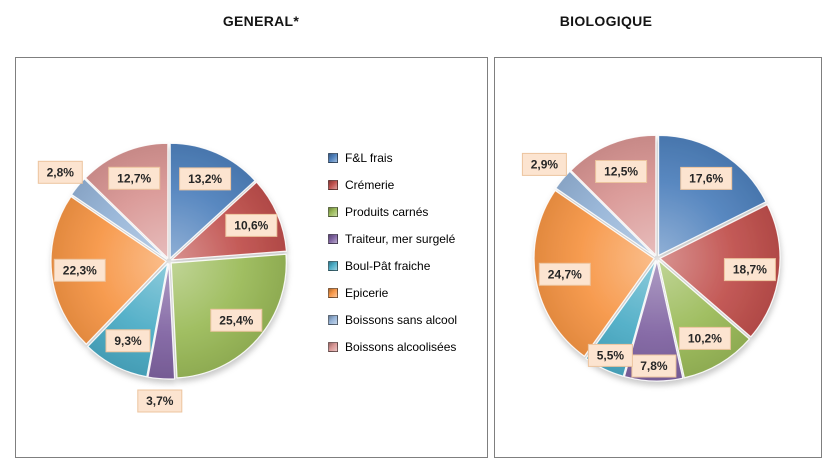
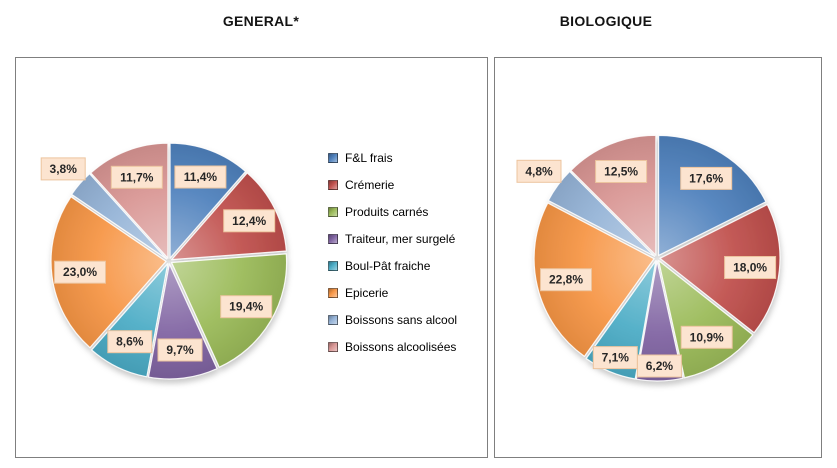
GENERAL*/F&L frais: 13,2% -> 11,4%
GENERAL*/Crémerie: 10,6% -> 12,4%
GENERAL*/Produits carnés: 25,4% -> 19,4%
GENERAL*/Traiteur, mer surgelé: 3,7% -> 9,7%
GENERAL*/Boul-Pât fraiche: 9,3% -> 8,6%
GENERAL*/Epicerie: 22,3% -> 23,0%
GENERAL*/Boissons sans alcool: 2,8% -> 3,8%
GENERAL*/Boissons alcoolisées: 12,7% -> 11,7%
BIOLOGIQUE/Crémerie: 18,7% -> 18,0%
BIOLOGIQUE/Produits carnés: 10,2% -> 10,9%
BIOLOGIQUE/Traiteur, mer surgelé: 7,8% -> 6,2%
BIOLOGIQUE/Boul-Pât fraiche: 5,5% -> 7,1%
BIOLOGIQUE/Epicerie: 24,7% -> 22,8%
BIOLOGIQUE/Boissons sans alcool: 2,9% -> 4,8%
